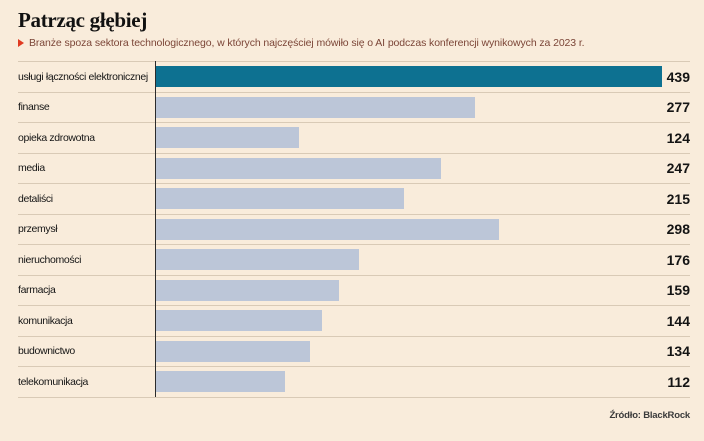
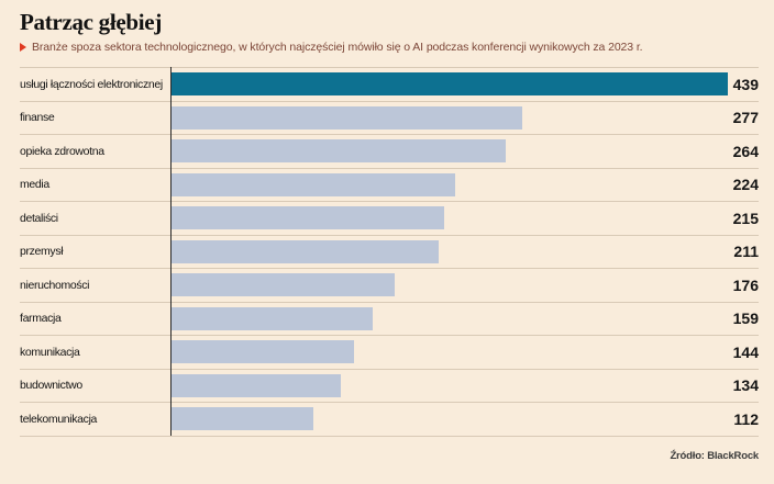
opieka zdrowotna: 124 -> 264
media: 247 -> 224
przemysł: 298 -> 211
